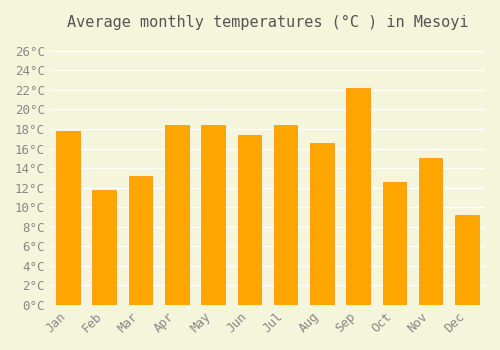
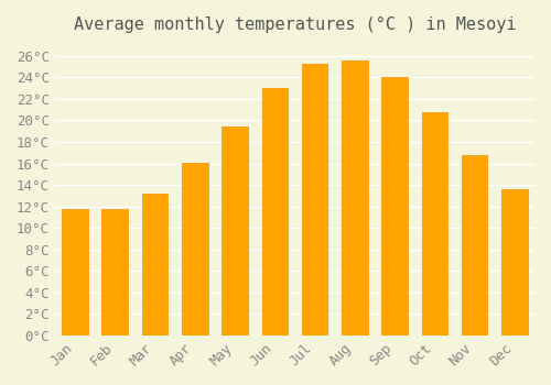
Jan: 17.8°C -> 11.8°C
Apr: 18.4°C -> 16.1°C
May: 18.4°C -> 19.4°C
Jun: 17.4°C -> 23.0°C
Jul: 18.4°C -> 25.3°C
Aug: 16.6°C -> 25.6°C
Sep: 22.2°C -> 24.0°C
Oct: 12.6°C -> 20.8°C
Nov: 15.0°C -> 16.8°C
Dec: 9.2°C -> 13.6°C
